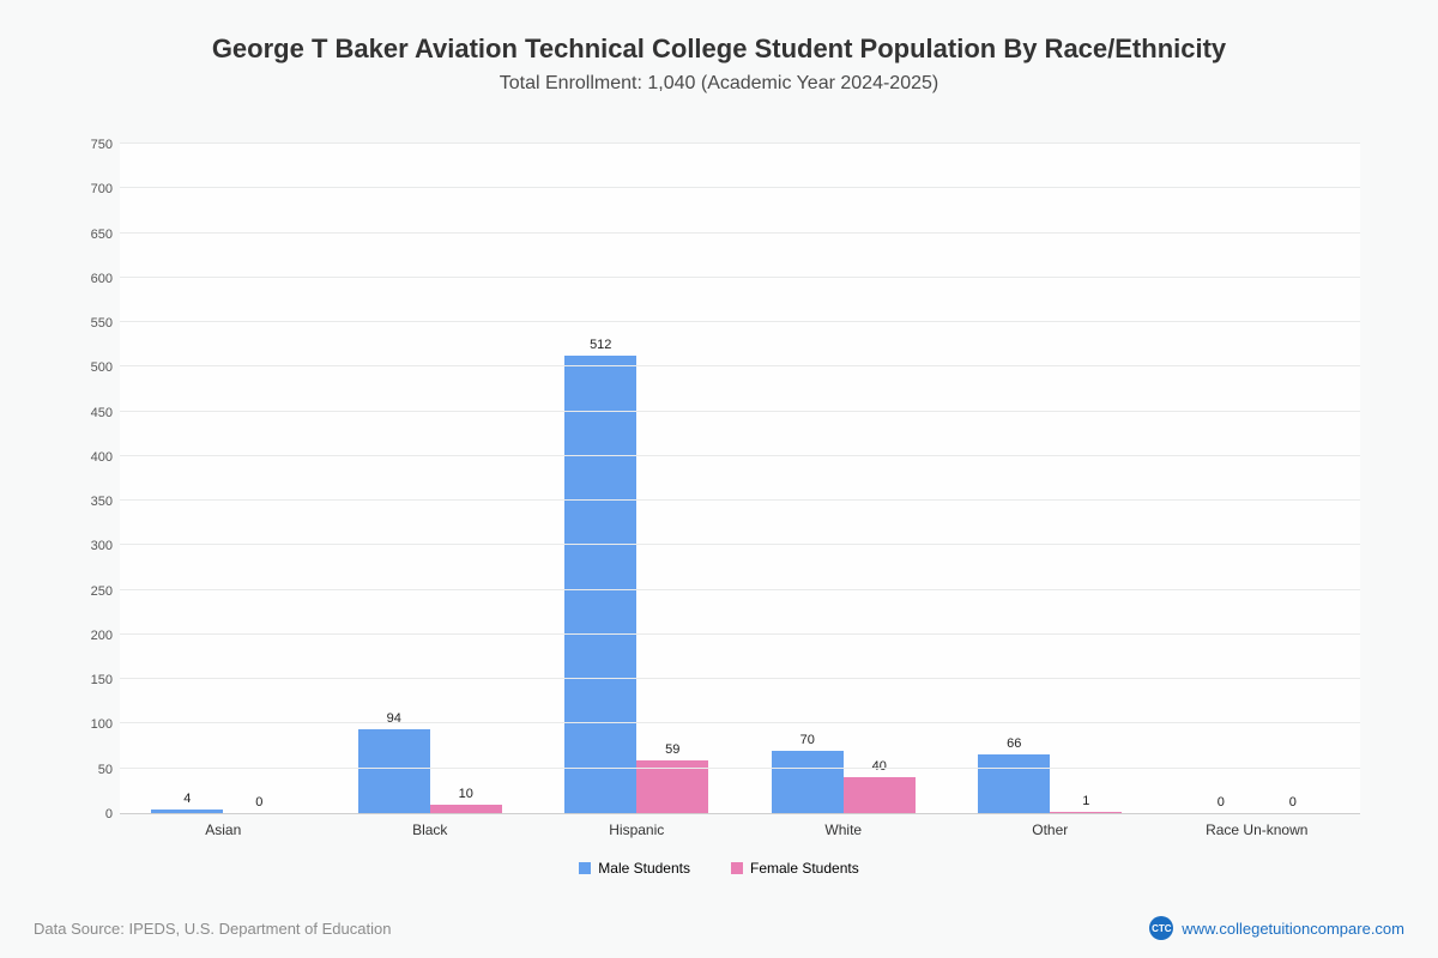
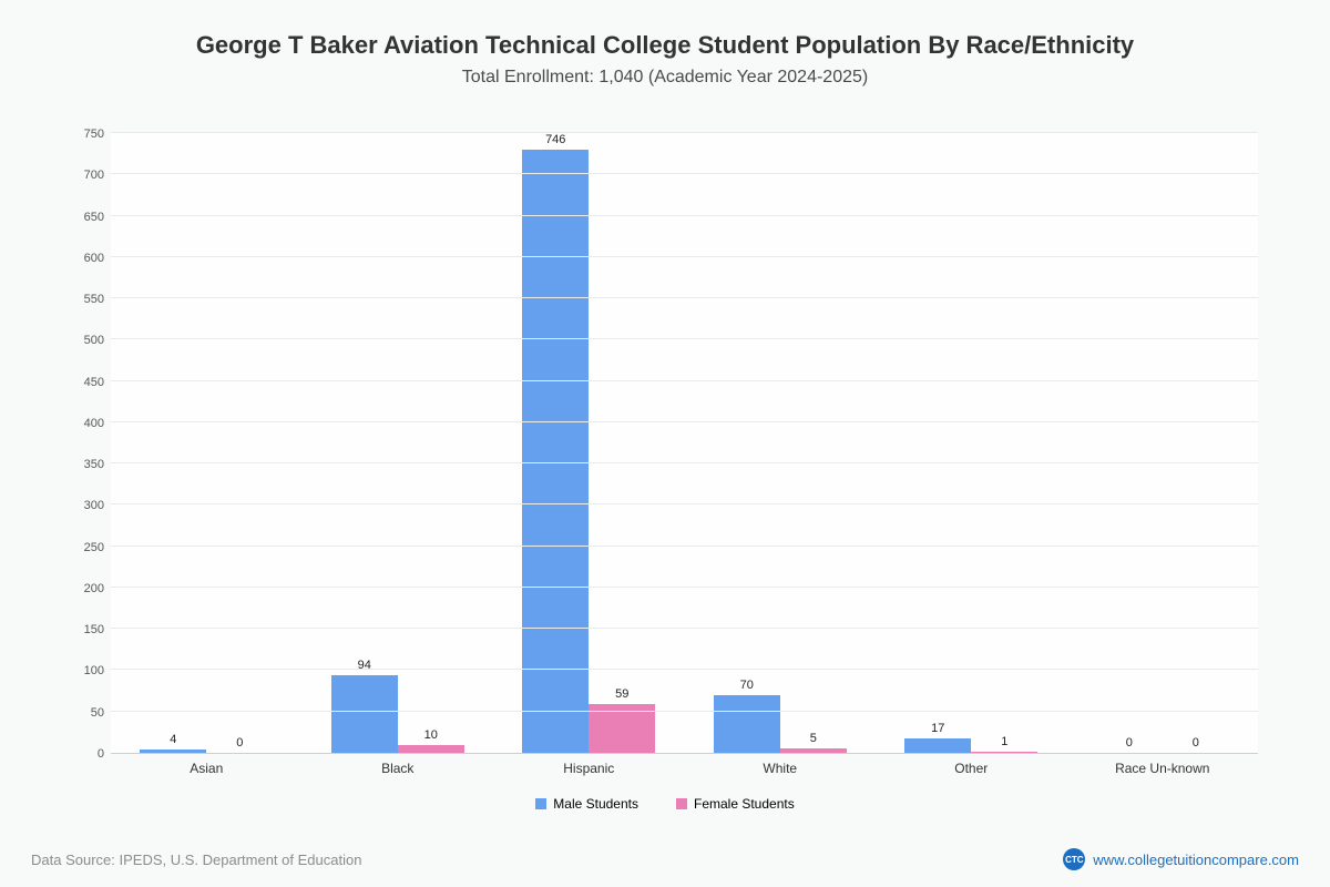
Male Students/Hispanic: 512 -> 746
Female Students/White: 40 -> 5
Male Students/Other: 66 -> 17
